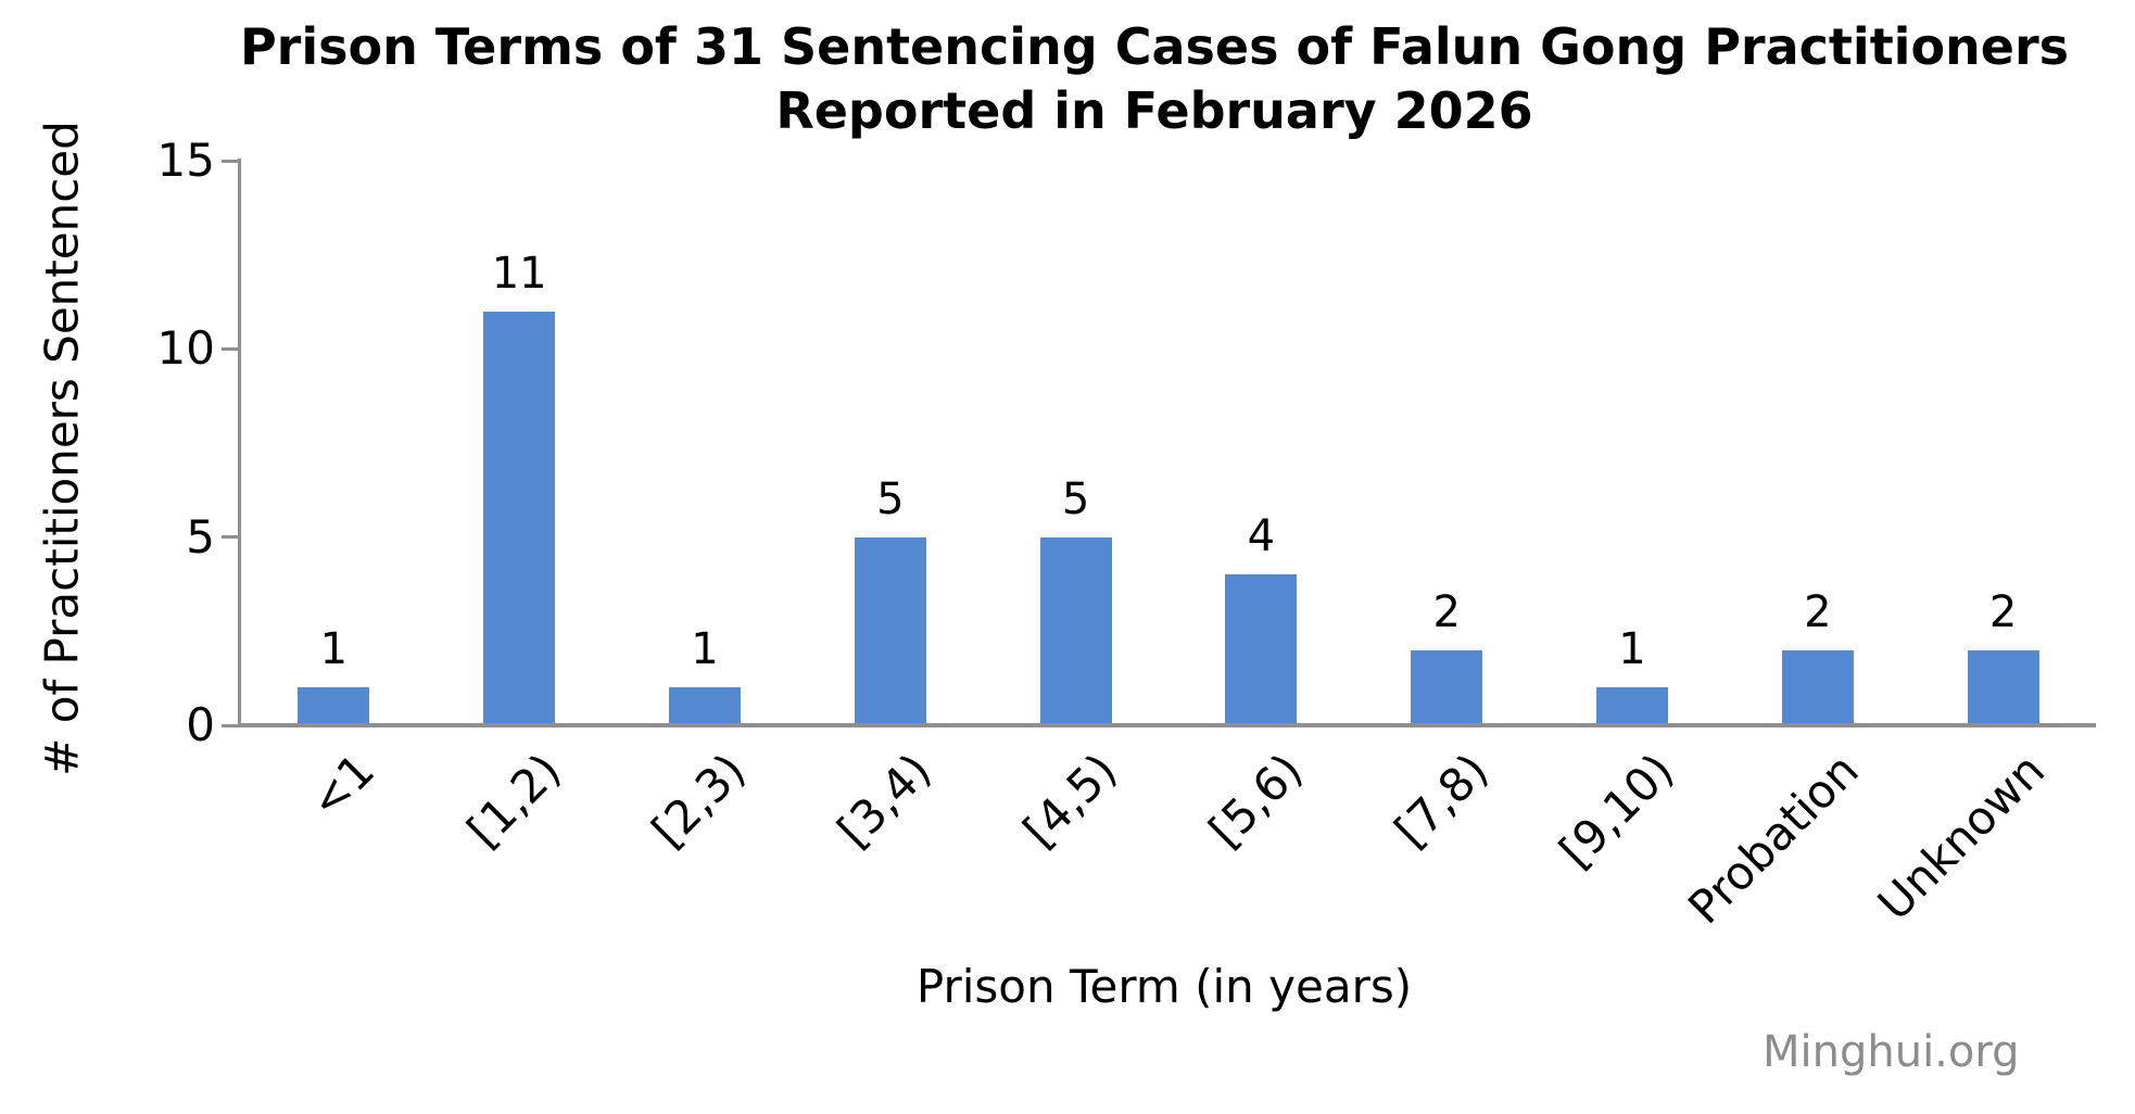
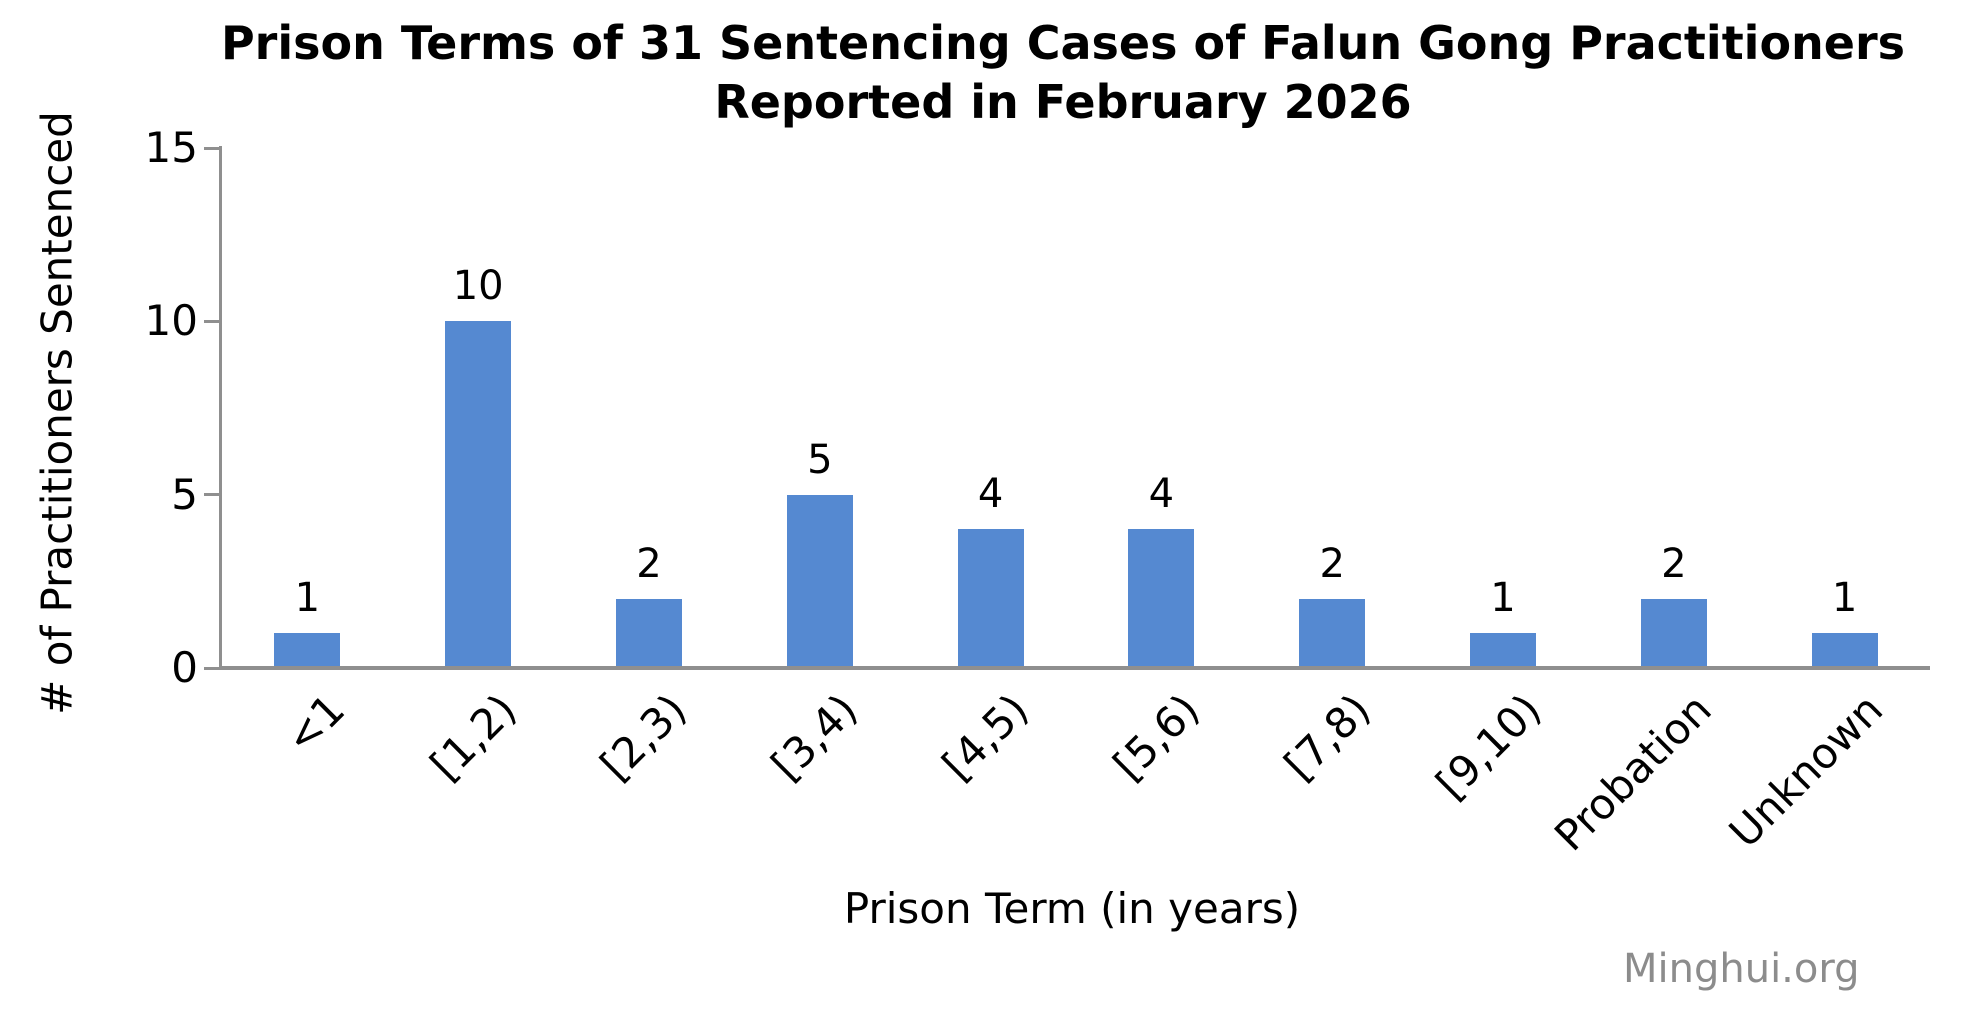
[1,2): 11 -> 10
[2,3): 1 -> 2
[4,5): 5 -> 4
Unknown: 2 -> 1
